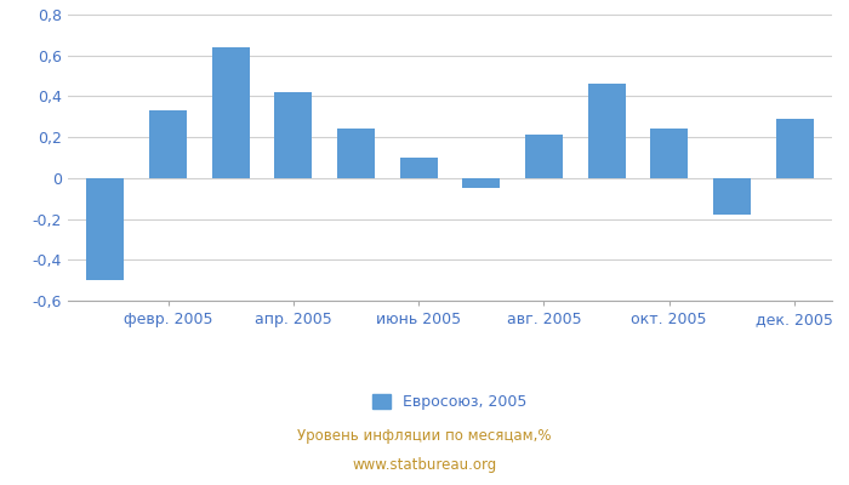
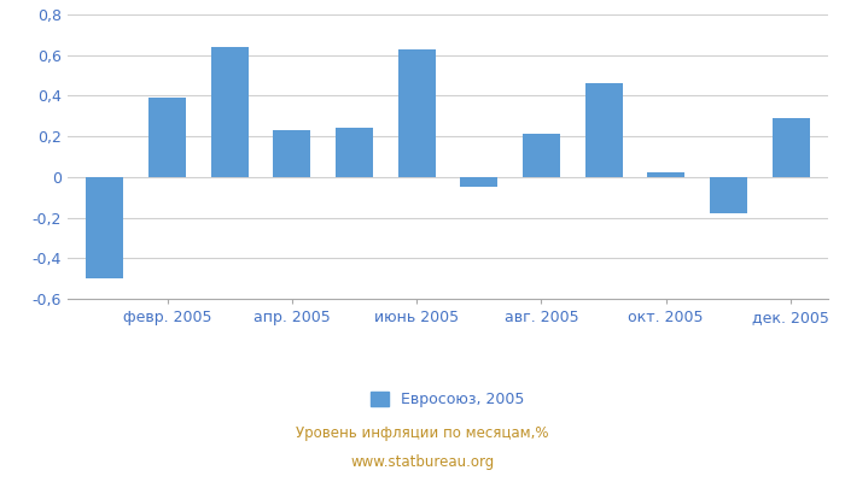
февр. 2005: 0,33 -> 0,39
апр. 2005: 0,42 -> 0,23
июнь 2005: 0,10 -> 0,63
окт. 2005: 0,24 -> 0,02
